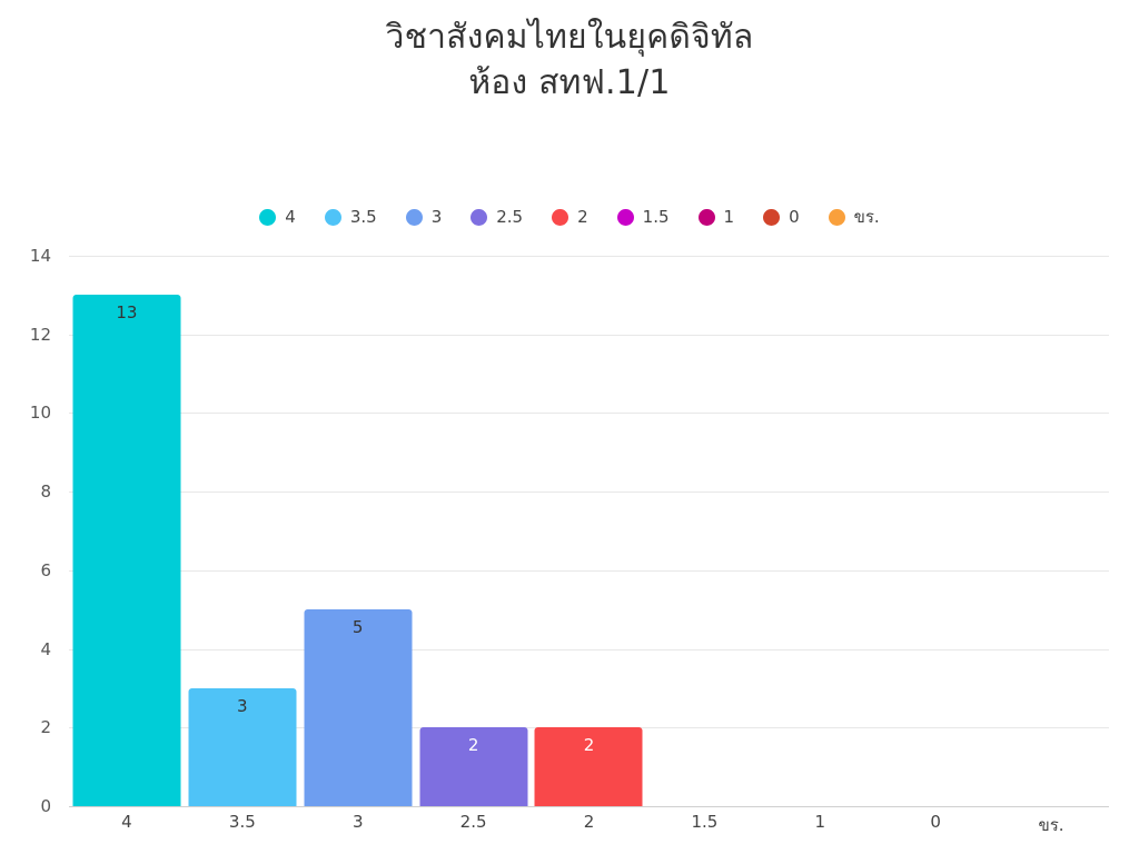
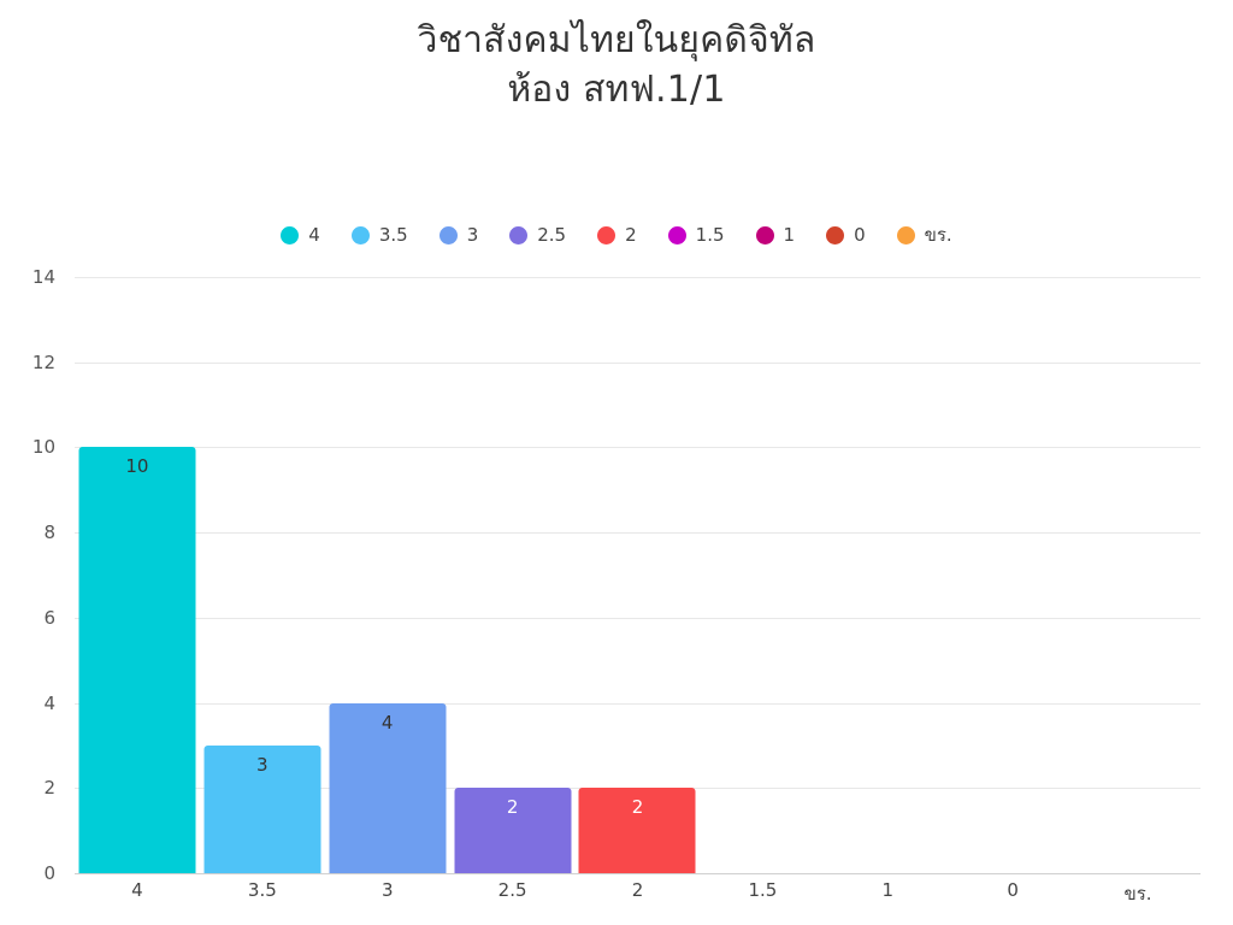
4: 13 -> 10
3: 5 -> 4
